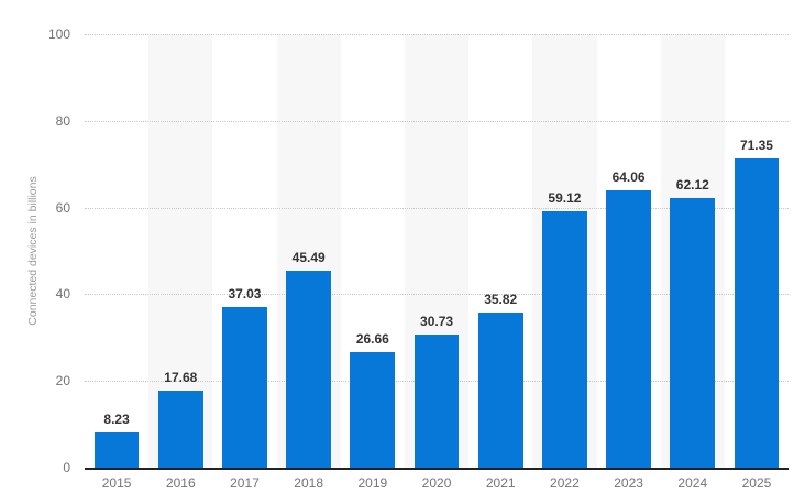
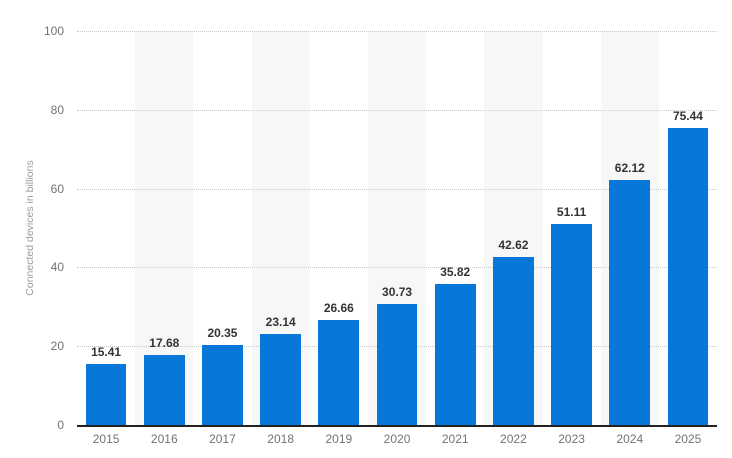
2015: 8.23 -> 15.41
2017: 37.03 -> 20.35
2018: 45.49 -> 23.14
2022: 59.12 -> 42.62
2023: 64.06 -> 51.11
2025: 71.35 -> 75.44
